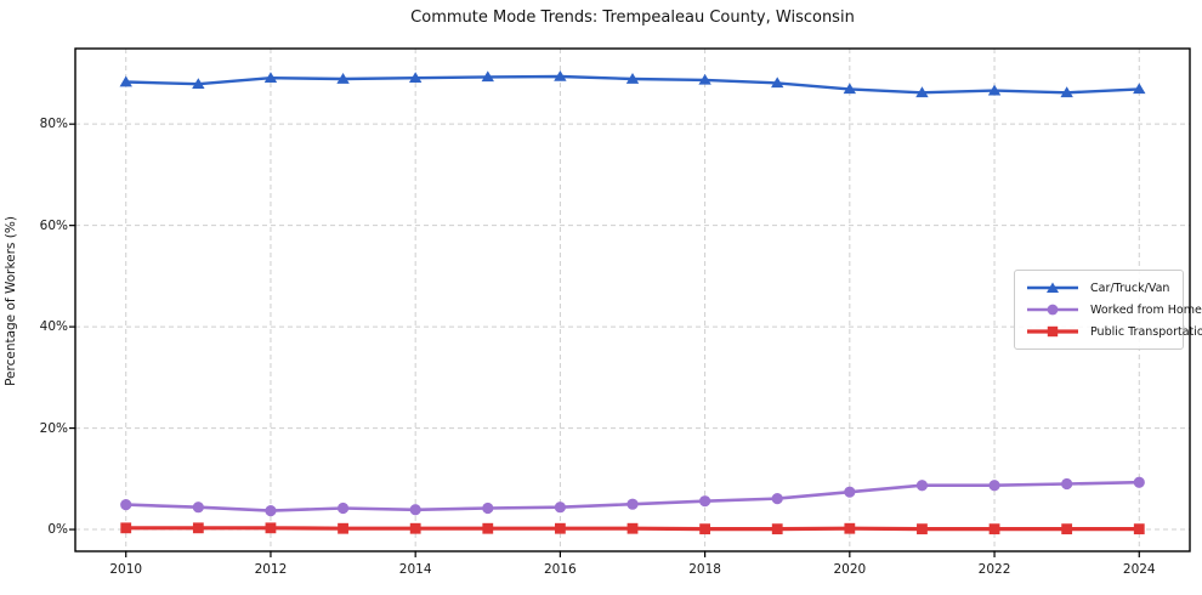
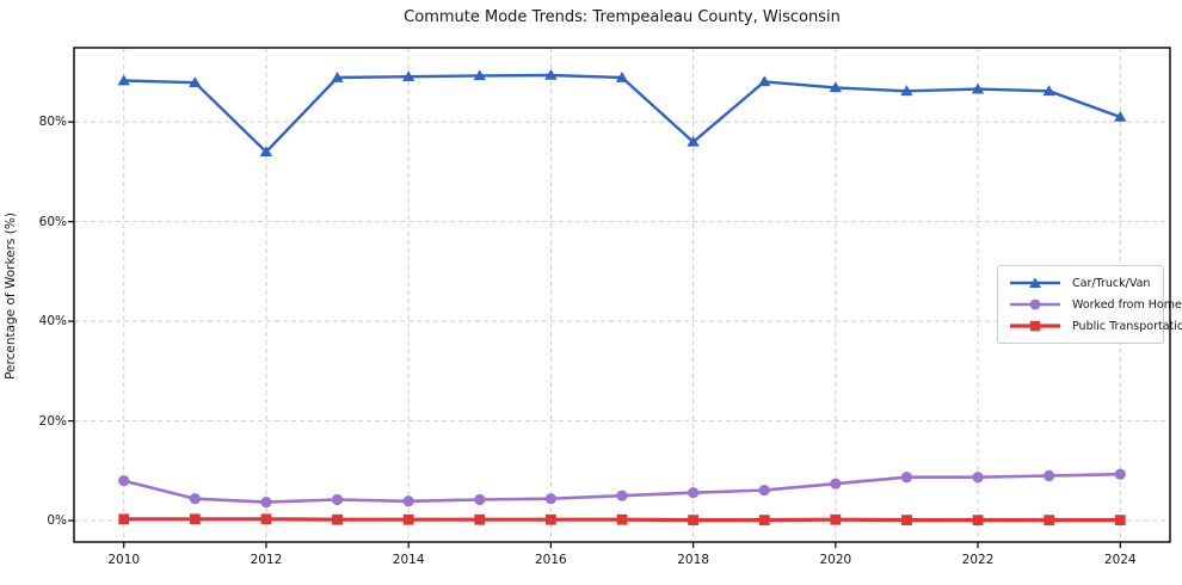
Worked from Home/2010: 5% -> 8%
Car/Truck/Van/2012: 89% -> 74%
Car/Truck/Van/2018: 89% -> 76%
Car/Truck/Van/2024: 87% -> 81%
